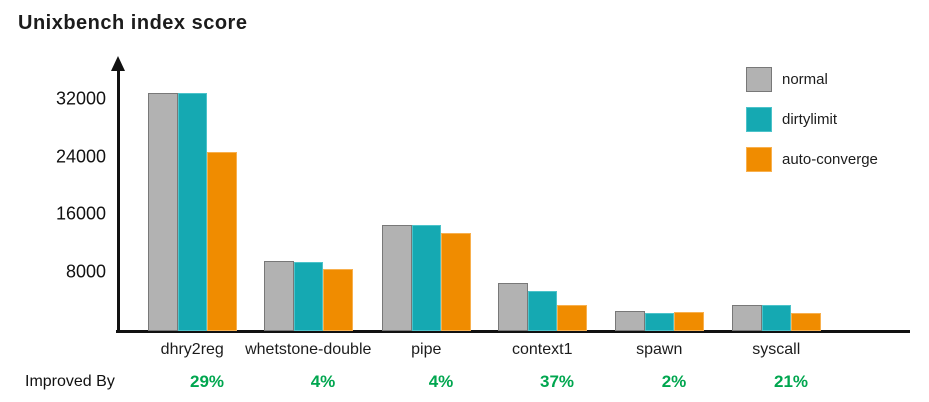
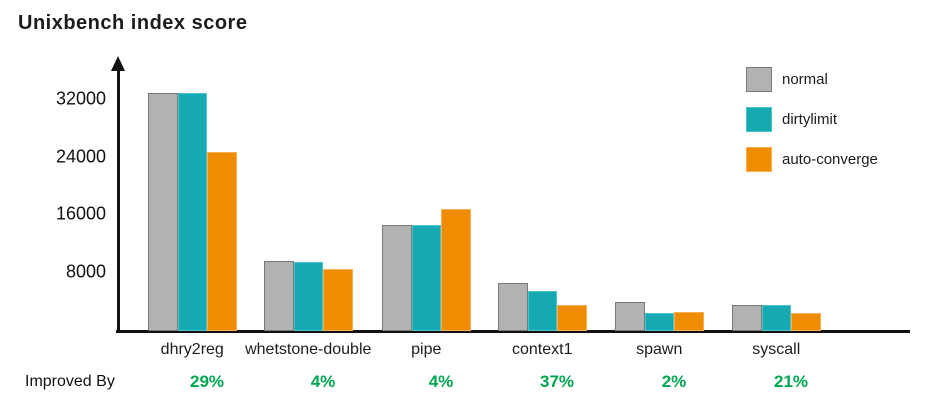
auto-converge/pipe: 14000 -> 17000
normal/spawn: 3000 -> 4000
